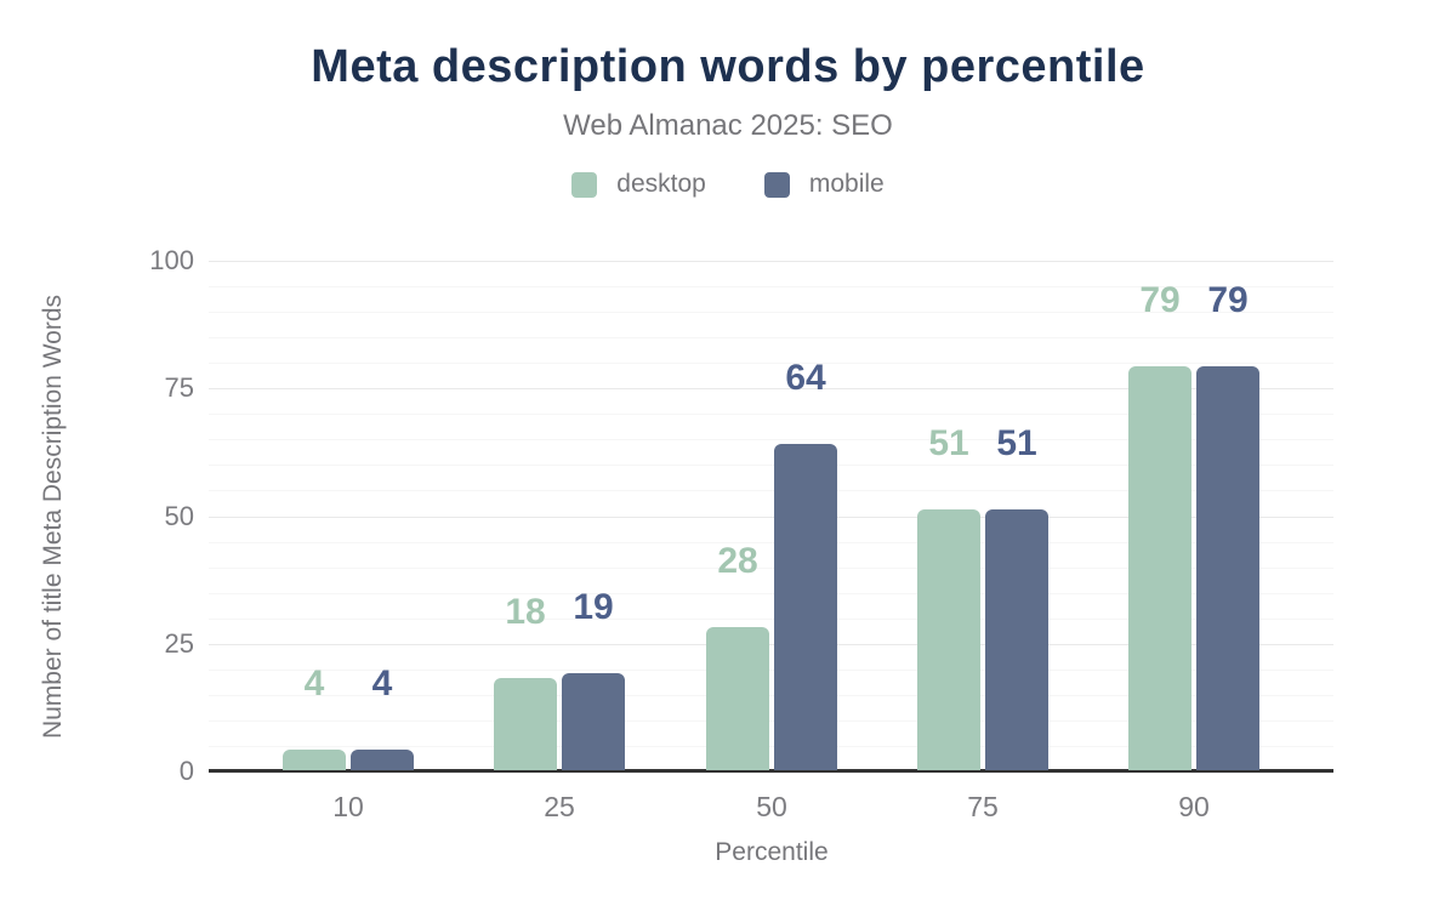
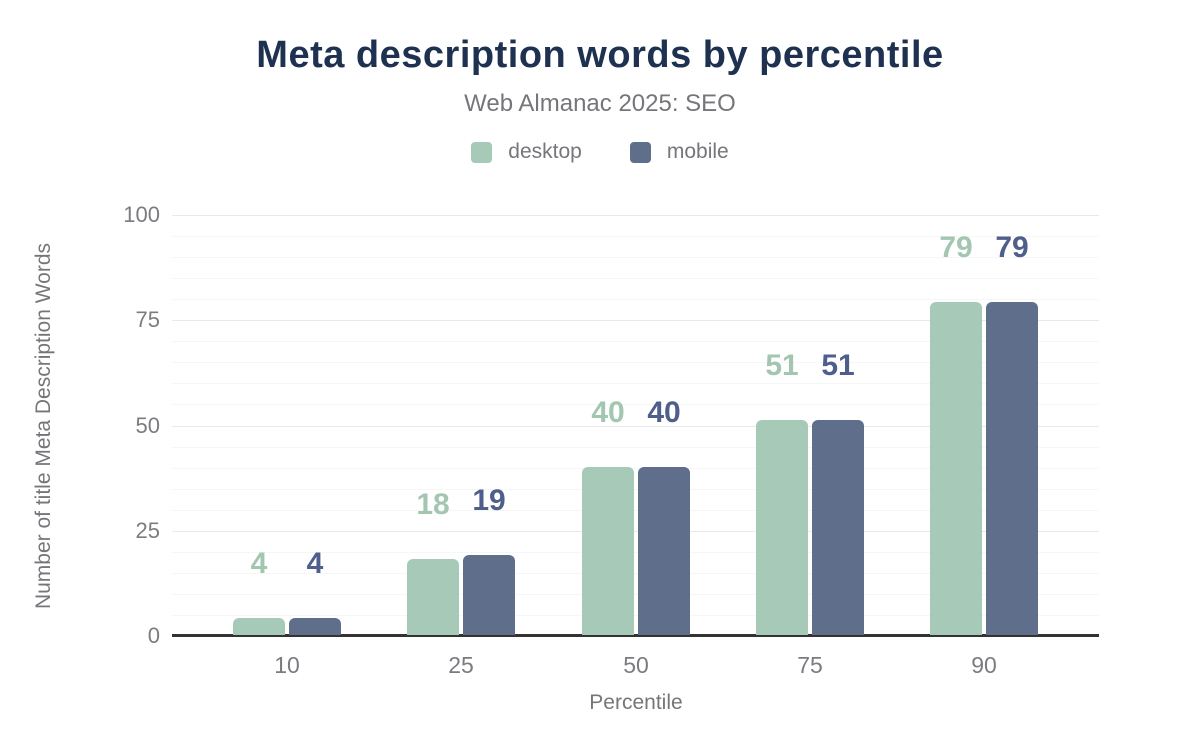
desktop/50: 28 -> 40
mobile/50: 64 -> 40
